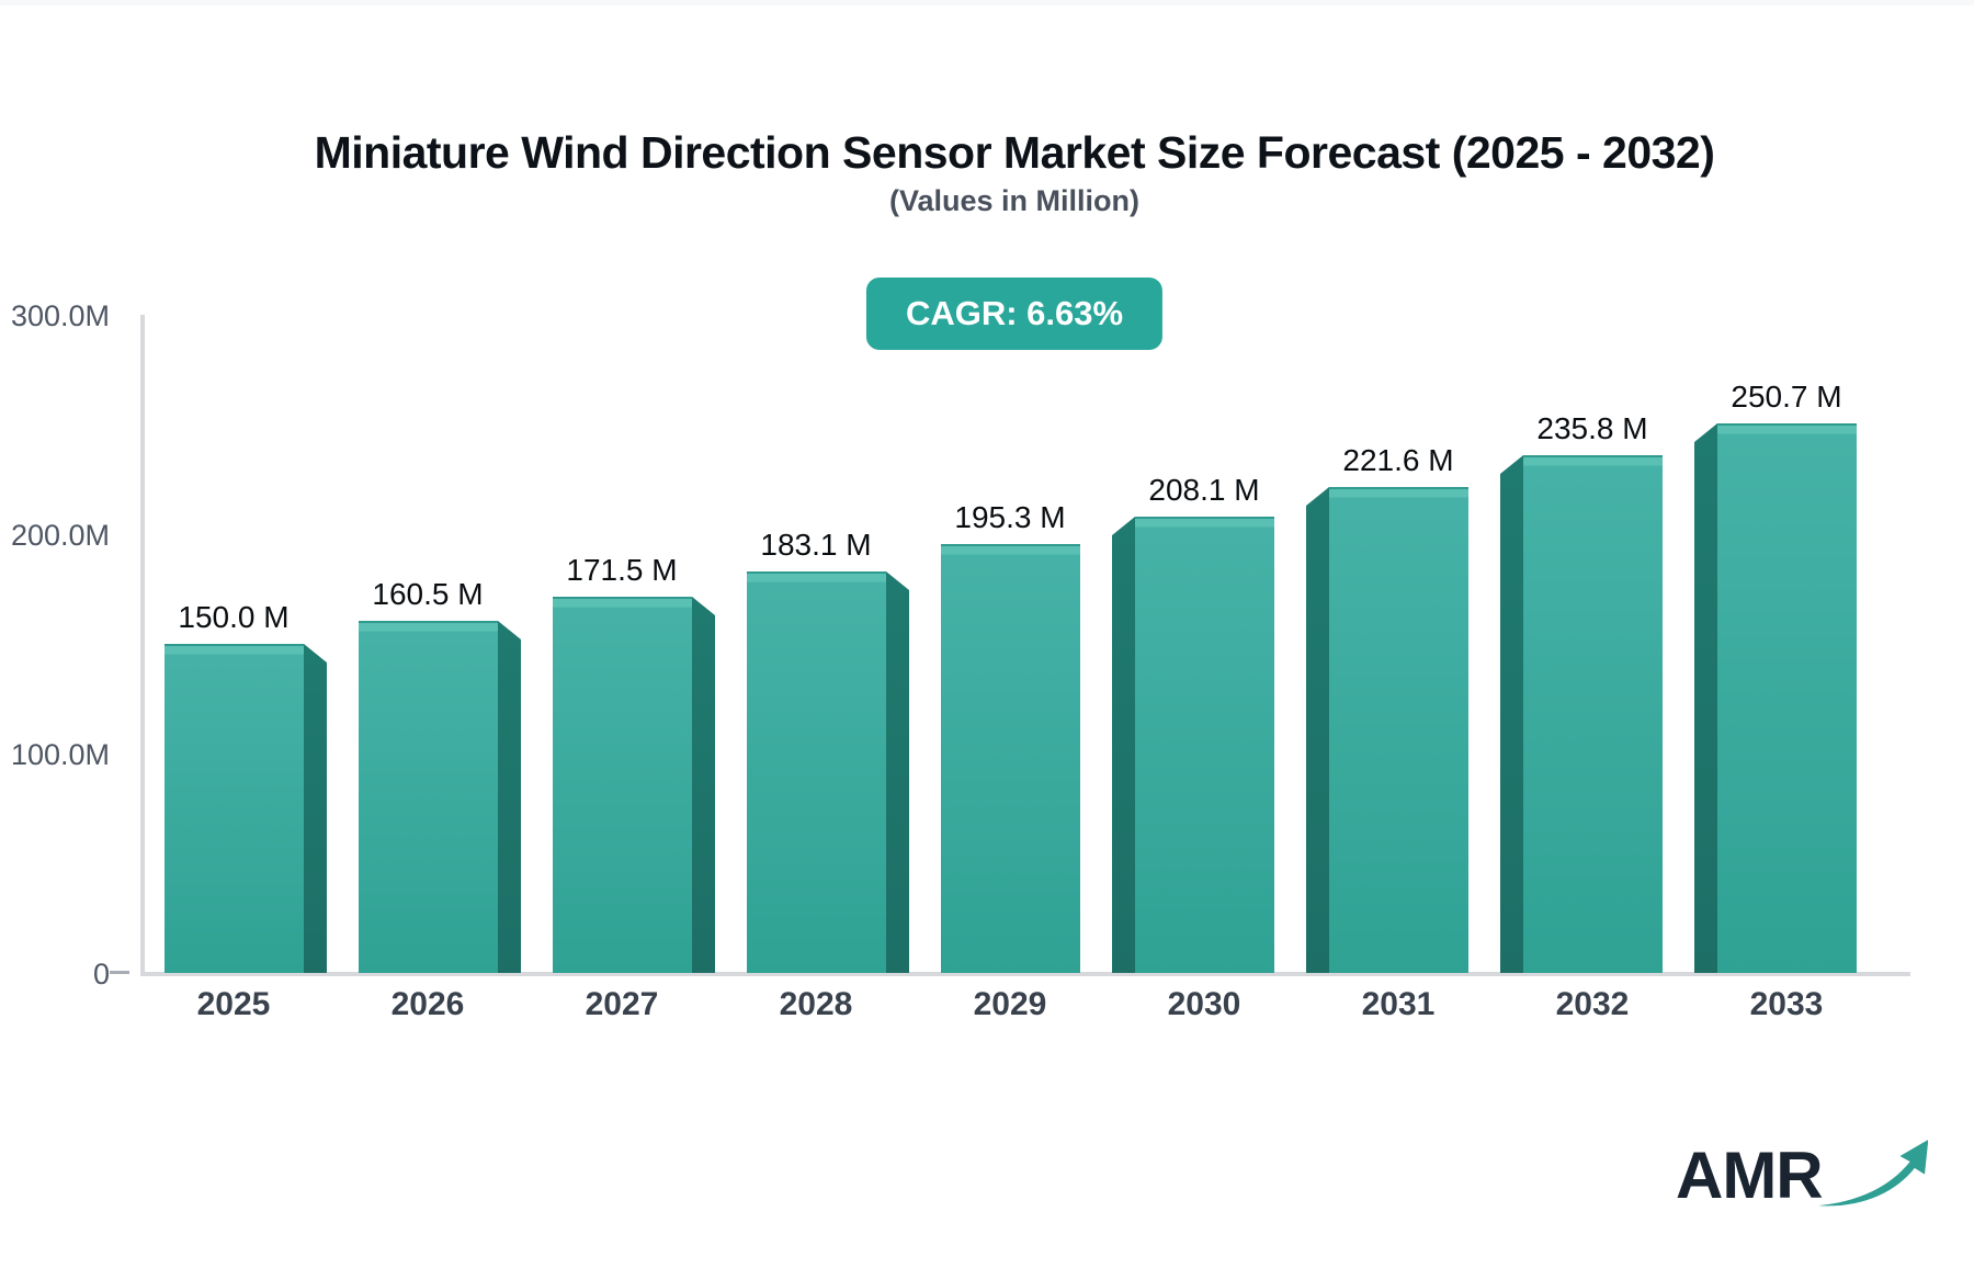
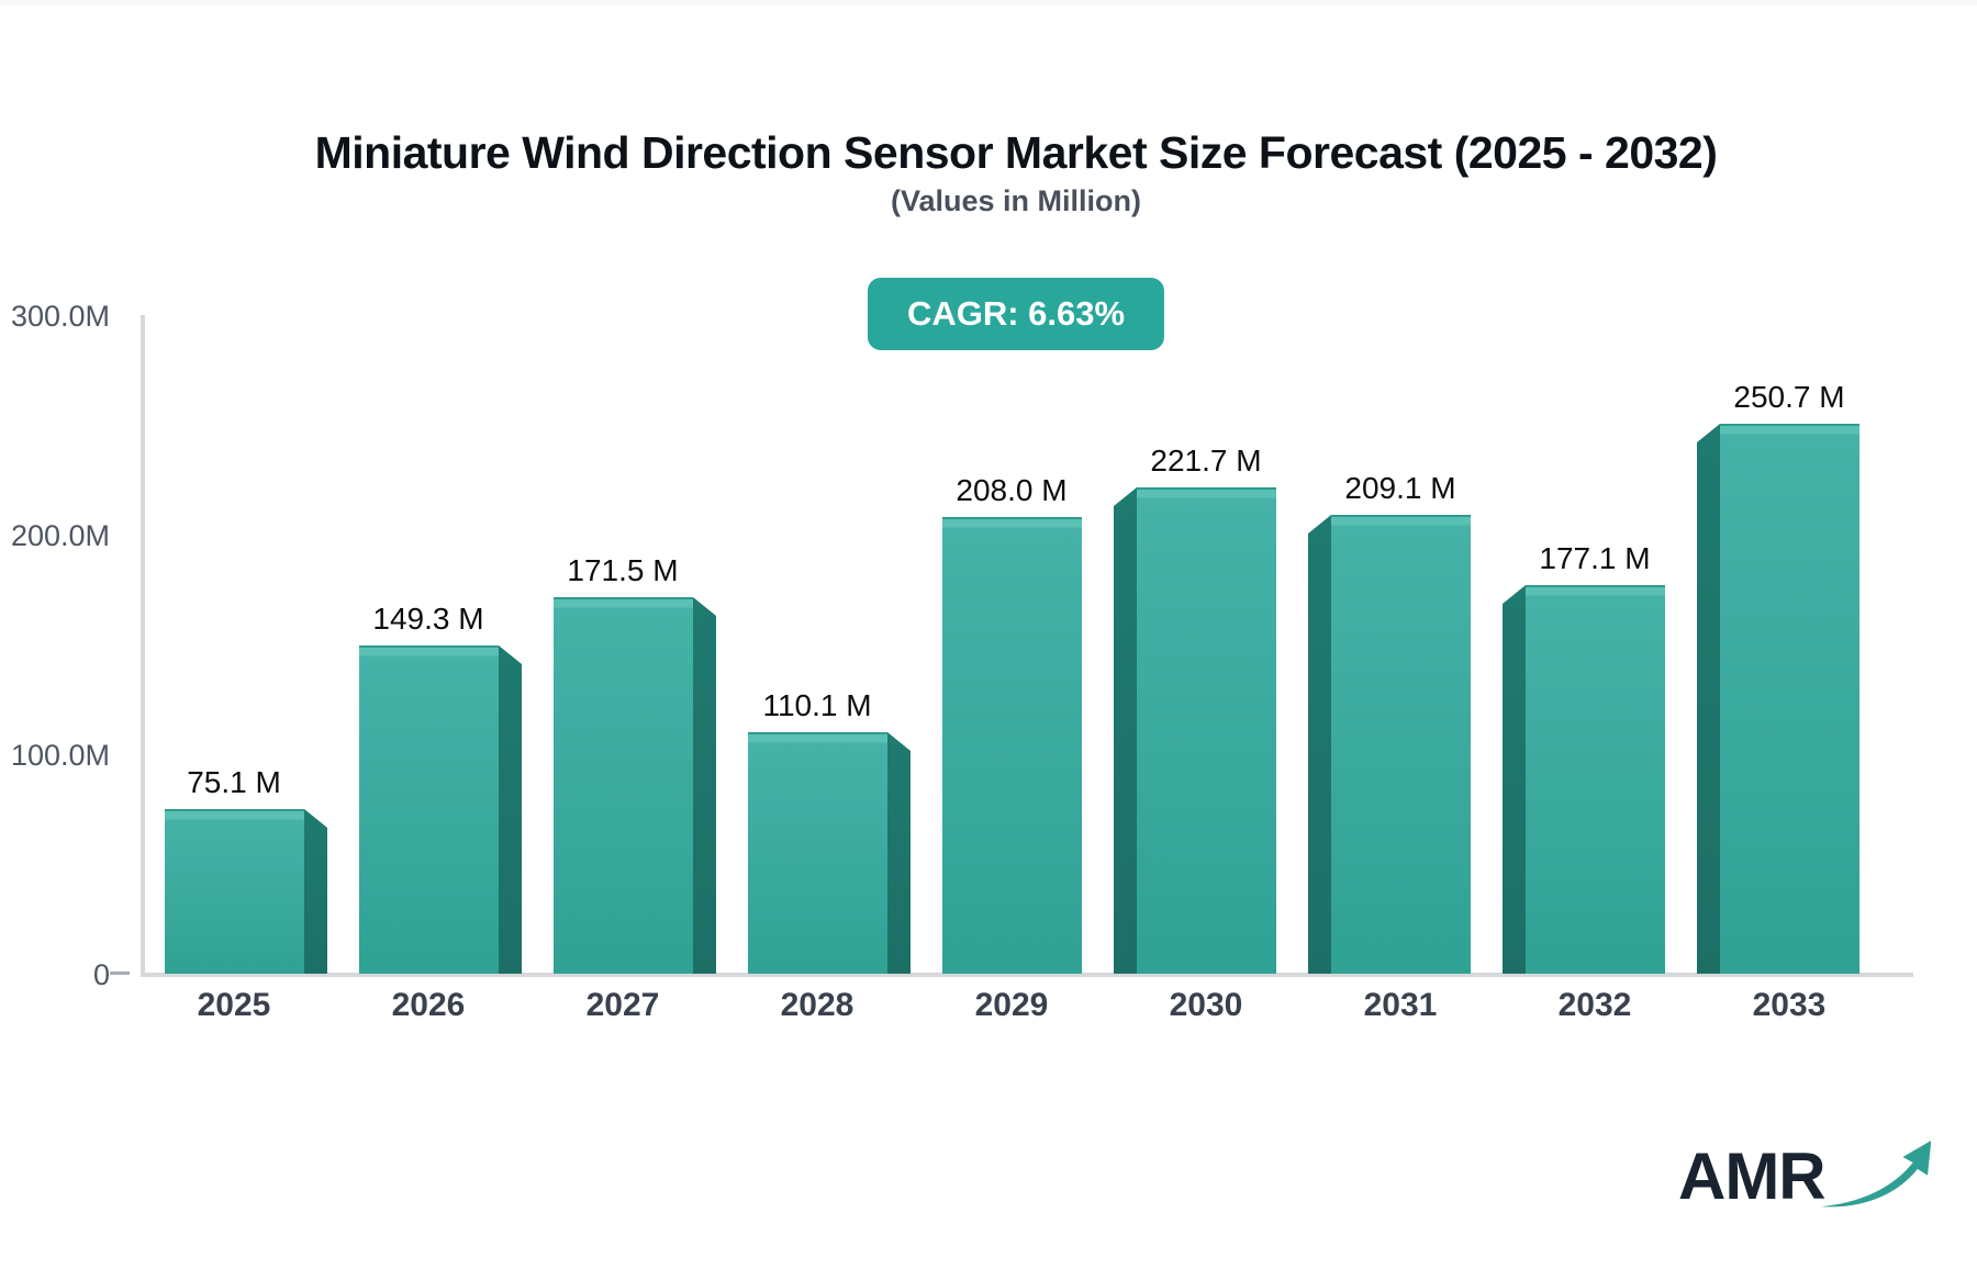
2025: 150.0 -> 75.1
2026: 160.5 -> 149.3
2028: 183.1 -> 110.1
2029: 195.3 -> 208.0
2030: 208.1 -> 221.7
2031: 221.6 -> 209.1
2032: 235.8 -> 177.1
